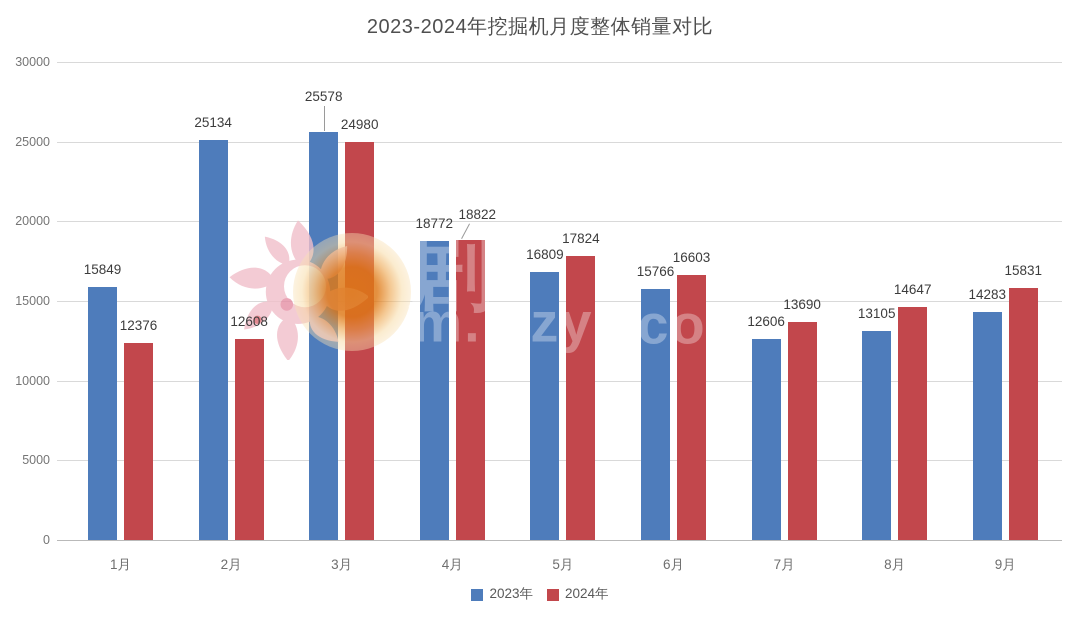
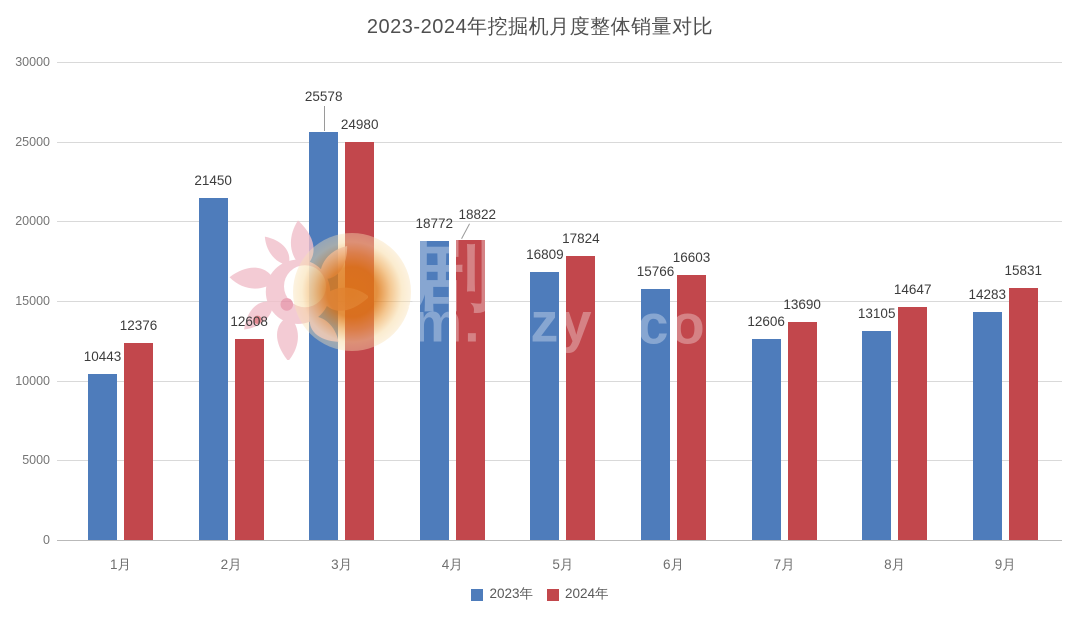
2023年/1月: 15849 -> 10443
2023年/2月: 25134 -> 21450
